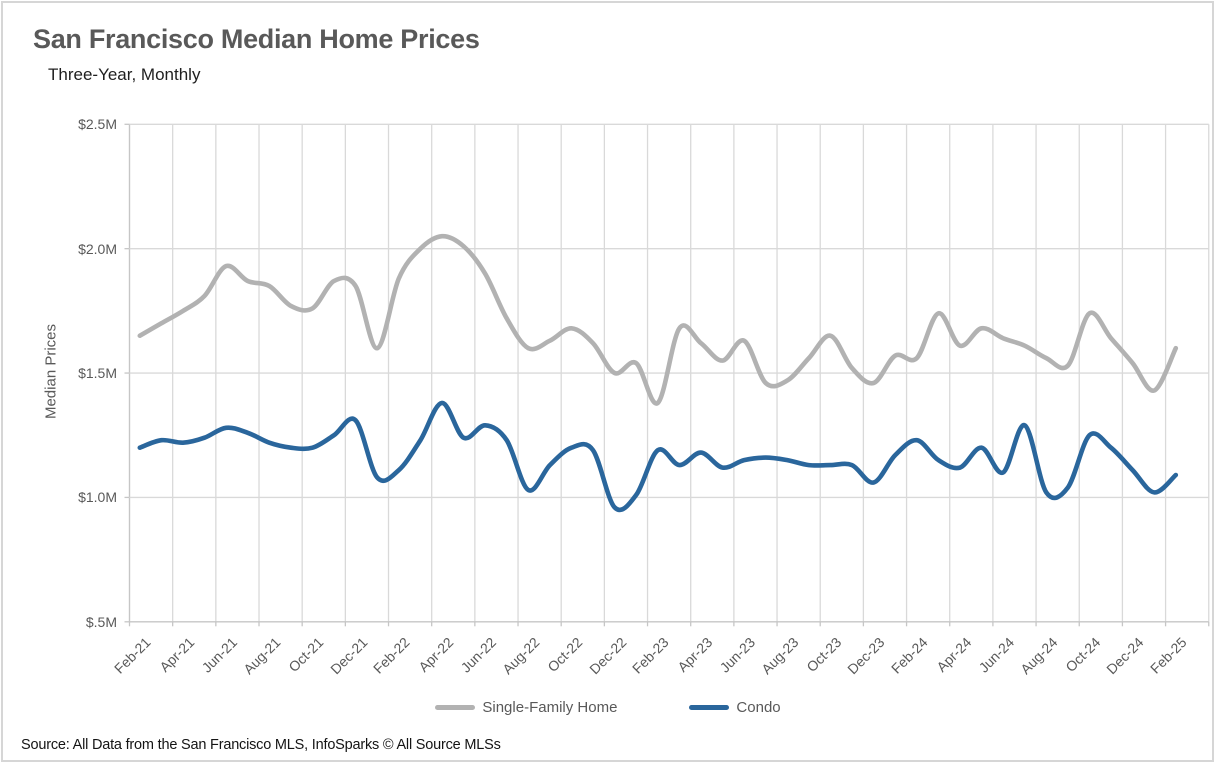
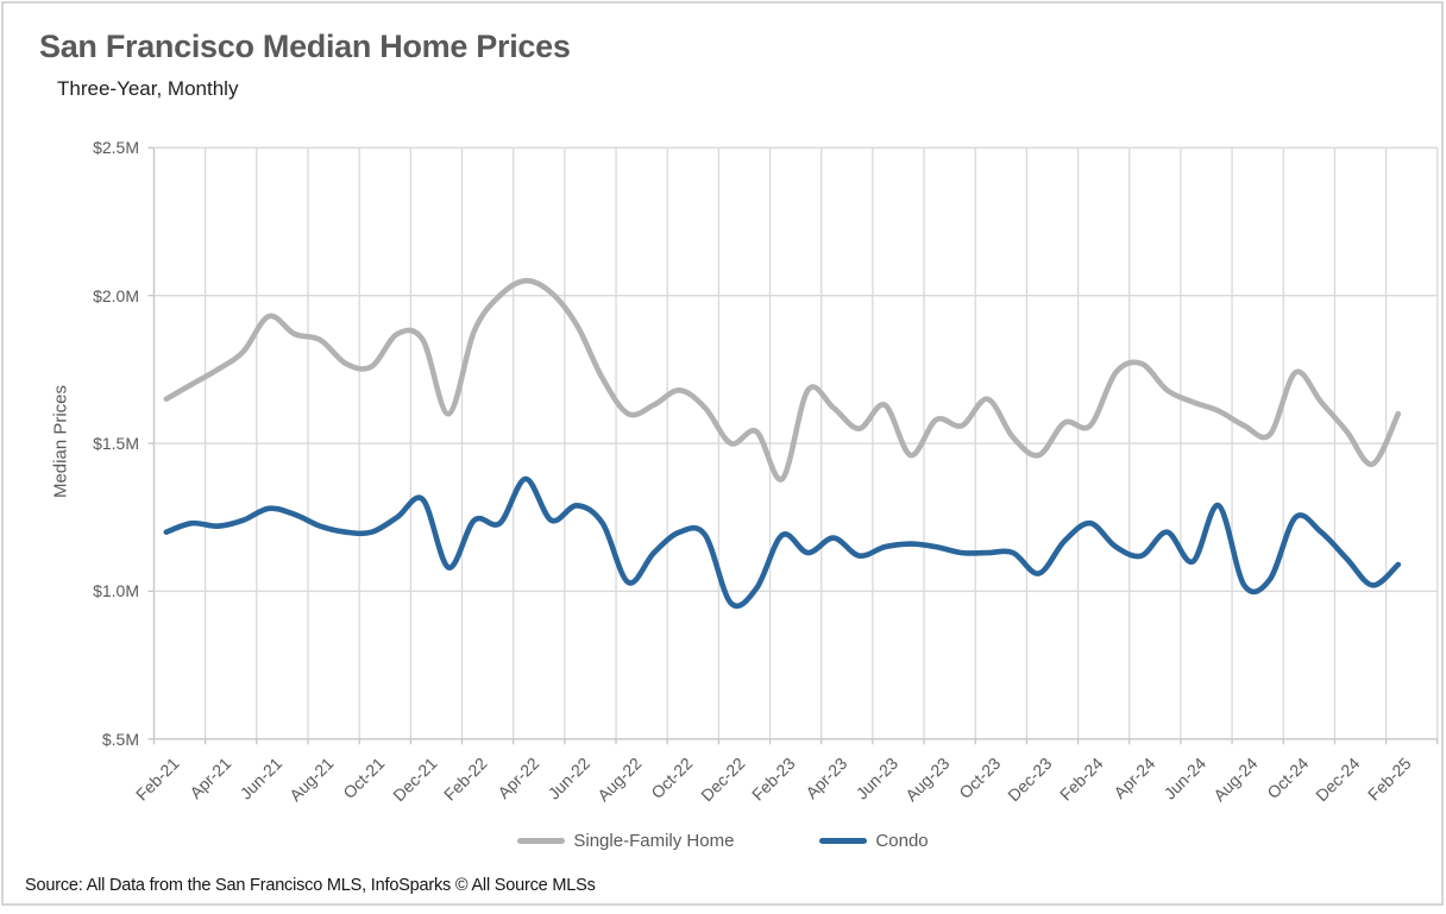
Condo/Feb-22: $1.11M -> $1.24M
Single-Family Home/Aug-23: $1.47M -> $1.58M
Single-Family Home/Apr-24: $1.61M -> $1.77M
